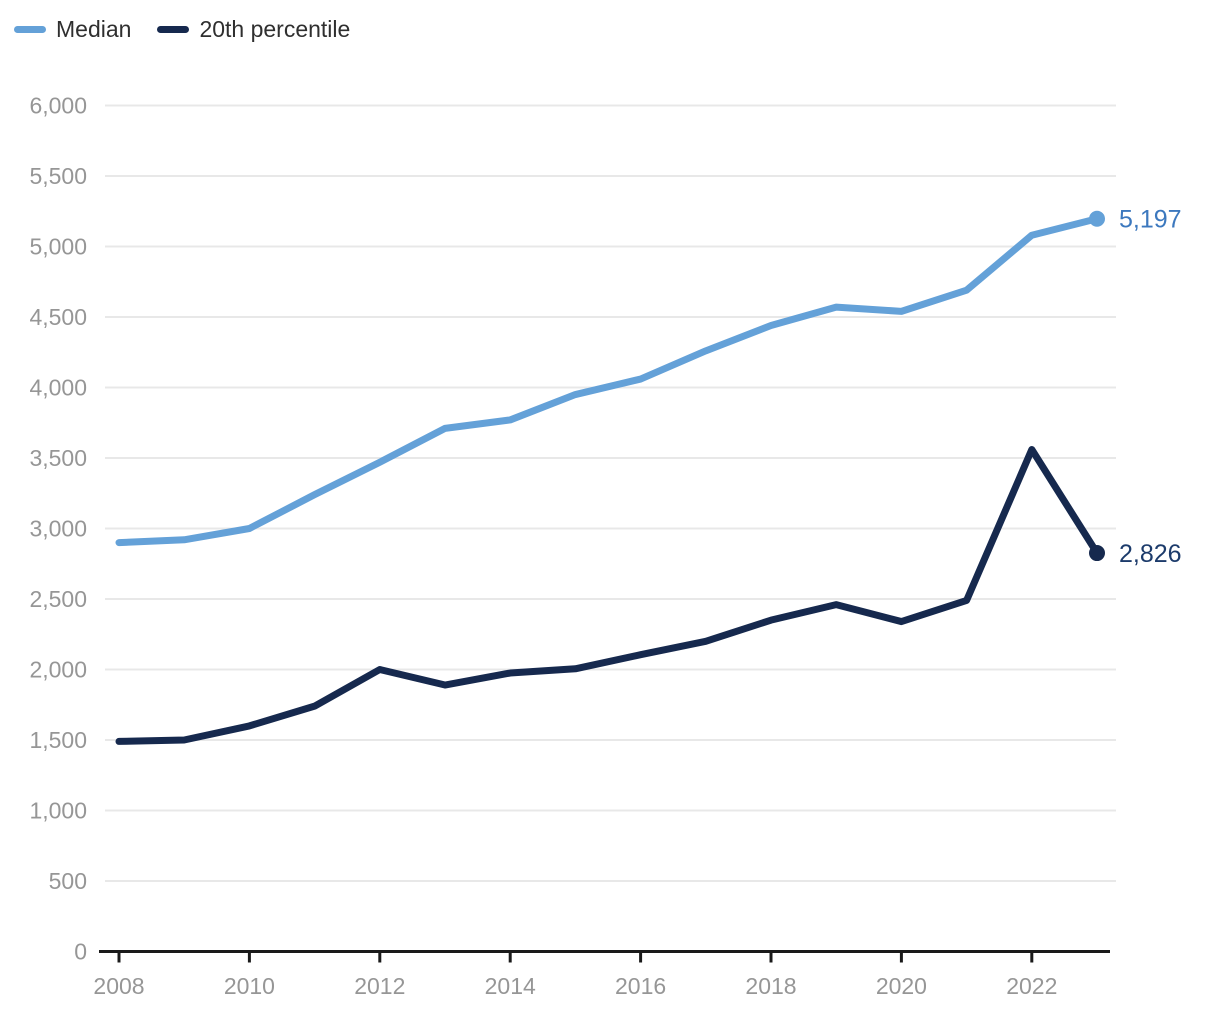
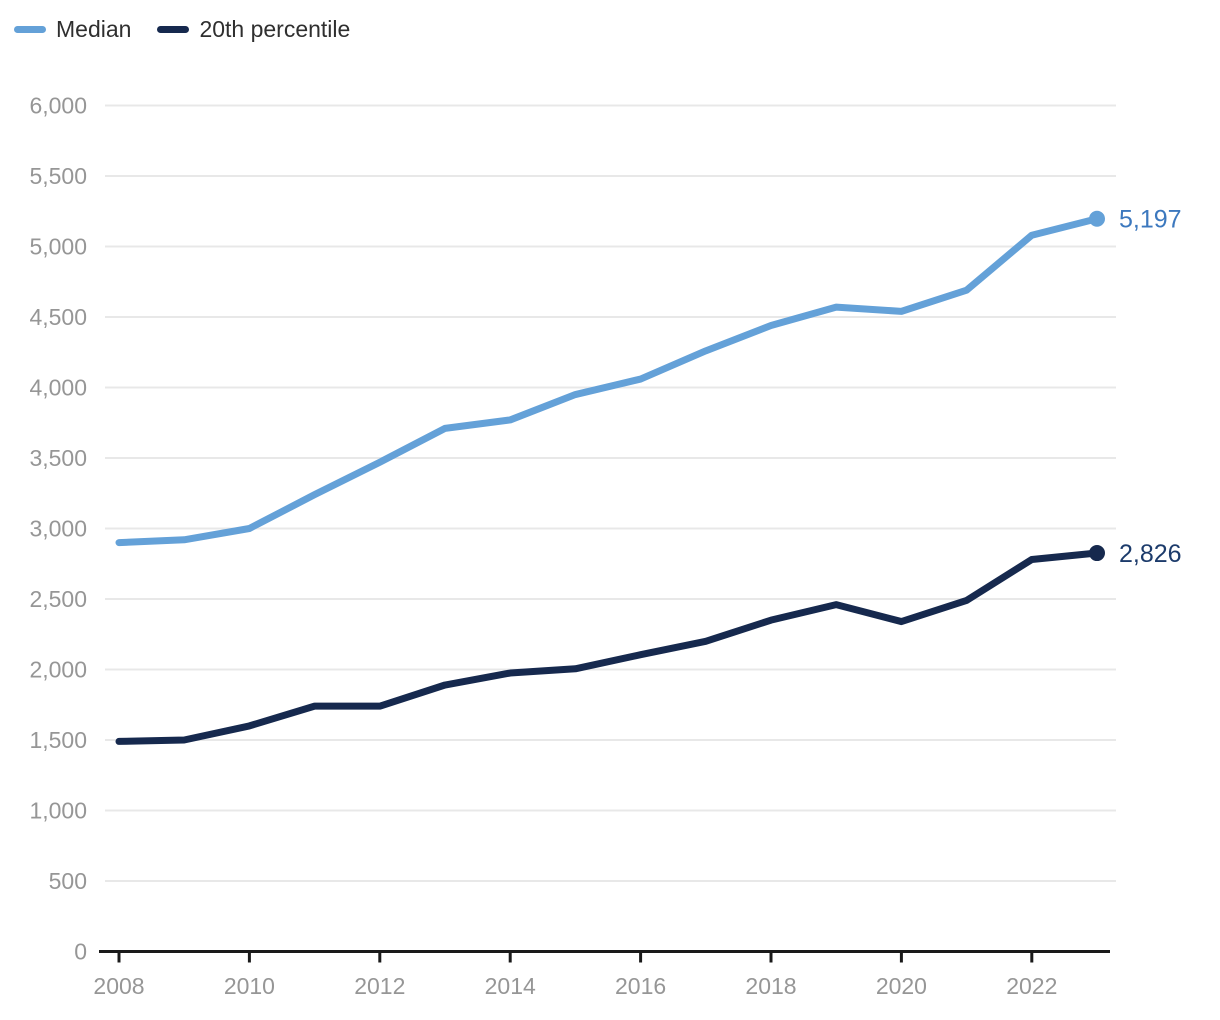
20th percentile/2012: 2000 -> 1740
20th percentile/2022: 3560 -> 2780
